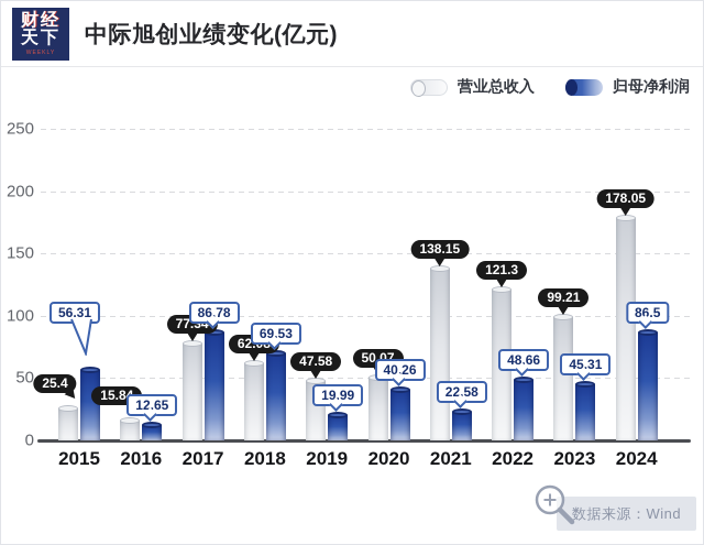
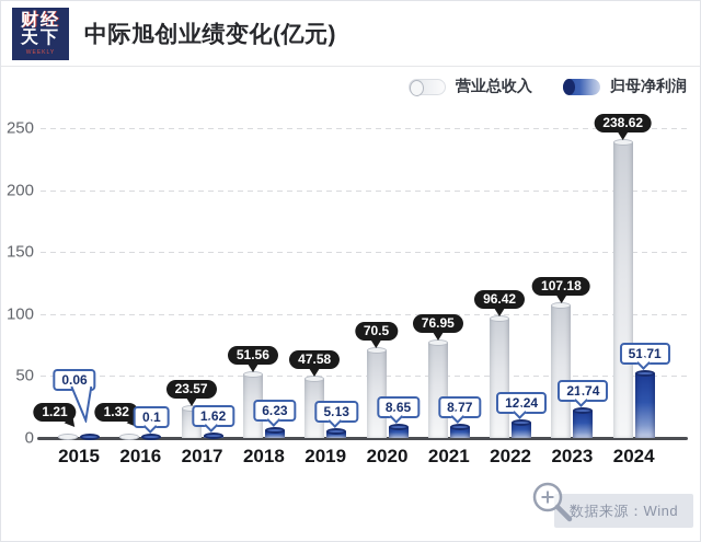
营业总收入/2015: 25.4 -> 1.21
归母净利润/2015: 56.31 -> 0.06
营业总收入/2016: 15.84 -> 1.32
归母净利润/2016: 12.65 -> 0.1
营业总收入/2017: 77.34 -> 23.57
归母净利润/2017: 86.78 -> 1.62
营业总收入/2018: 62.08 -> 51.56
归母净利润/2018: 69.53 -> 6.23
归母净利润/2019: 19.99 -> 5.13
营业总收入/2020: 50.07 -> 70.5
归母净利润/2020: 40.26 -> 8.65
营业总收入/2021: 138.15 -> 76.95
归母净利润/2021: 22.58 -> 8.77
营业总收入/2022: 121.3 -> 96.42
归母净利润/2022: 48.66 -> 12.24
营业总收入/2023: 99.21 -> 107.18
归母净利润/2023: 45.31 -> 21.74
营业总收入/2024: 178.05 -> 238.62
归母净利润/2024: 86.5 -> 51.71
